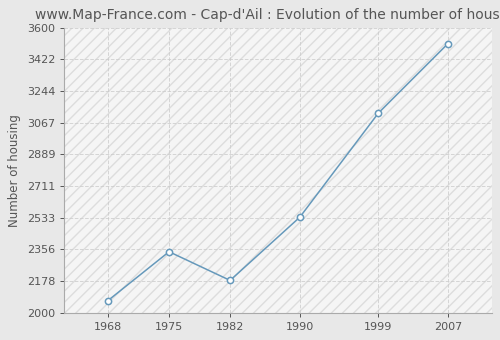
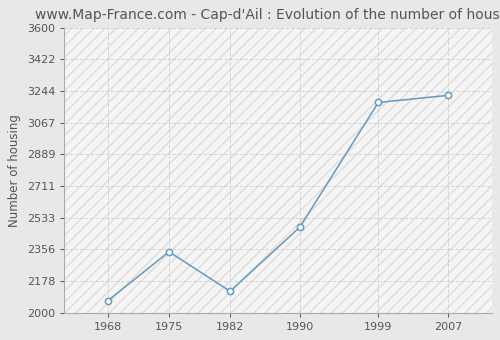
1982: 2180 -> 2120
1990: 2540 -> 2480
1999: 3120 -> 3180
2007: 3510 -> 3220
